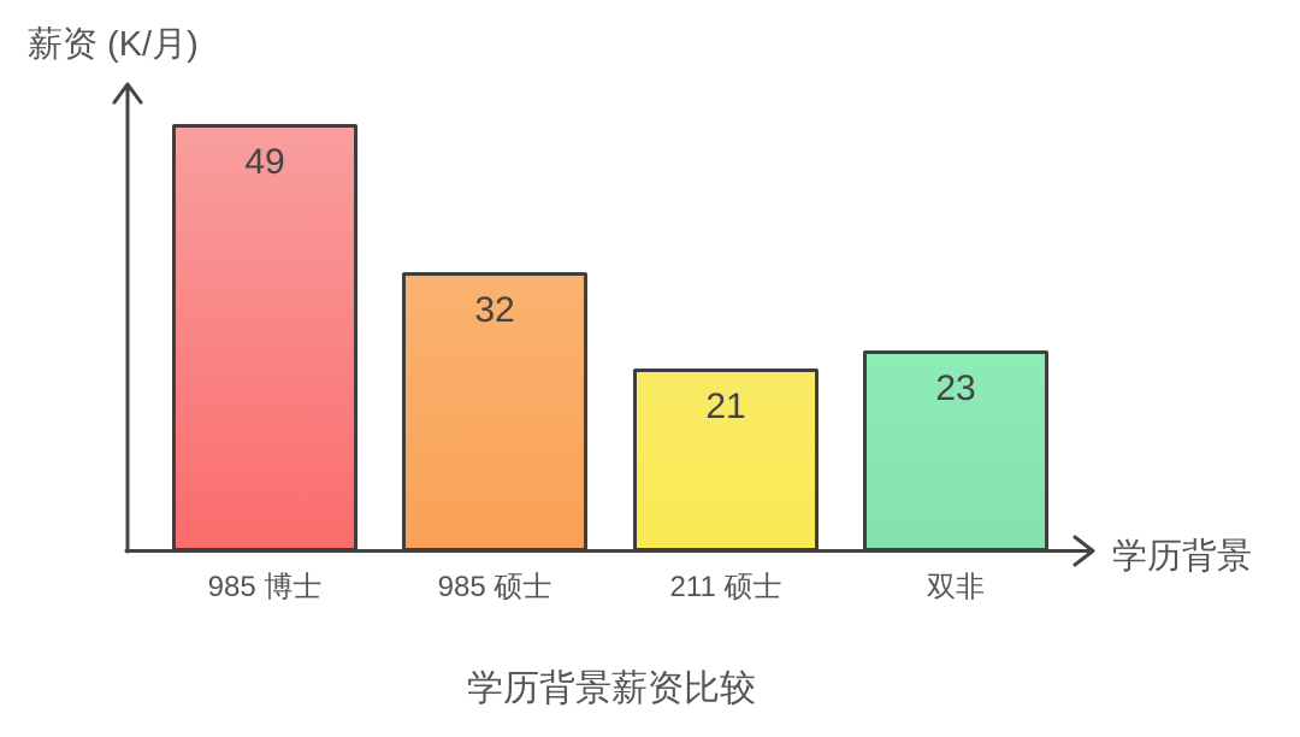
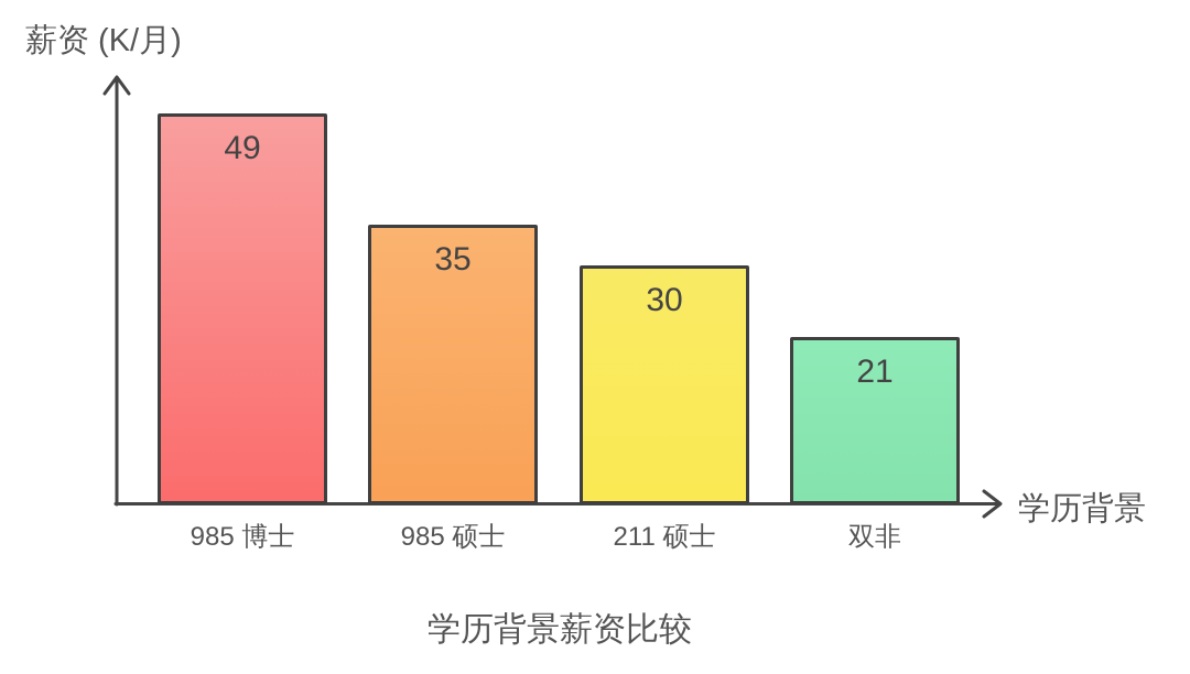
985 硕士: 32 -> 35
211 硕士: 21 -> 30
双非: 23 -> 21
